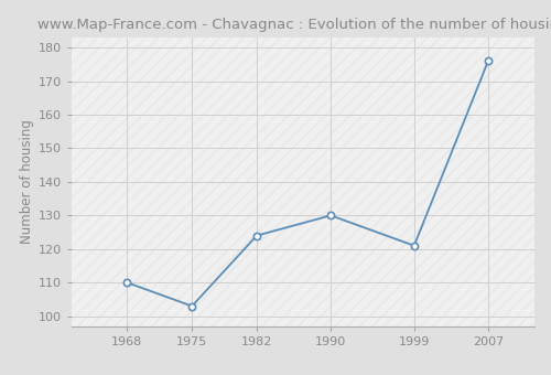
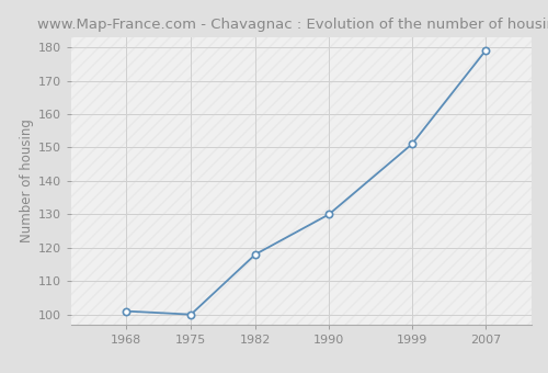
1968: 110 -> 101
1975: 103 -> 100
1982: 124 -> 118
1999: 121 -> 151
2007: 176 -> 179
